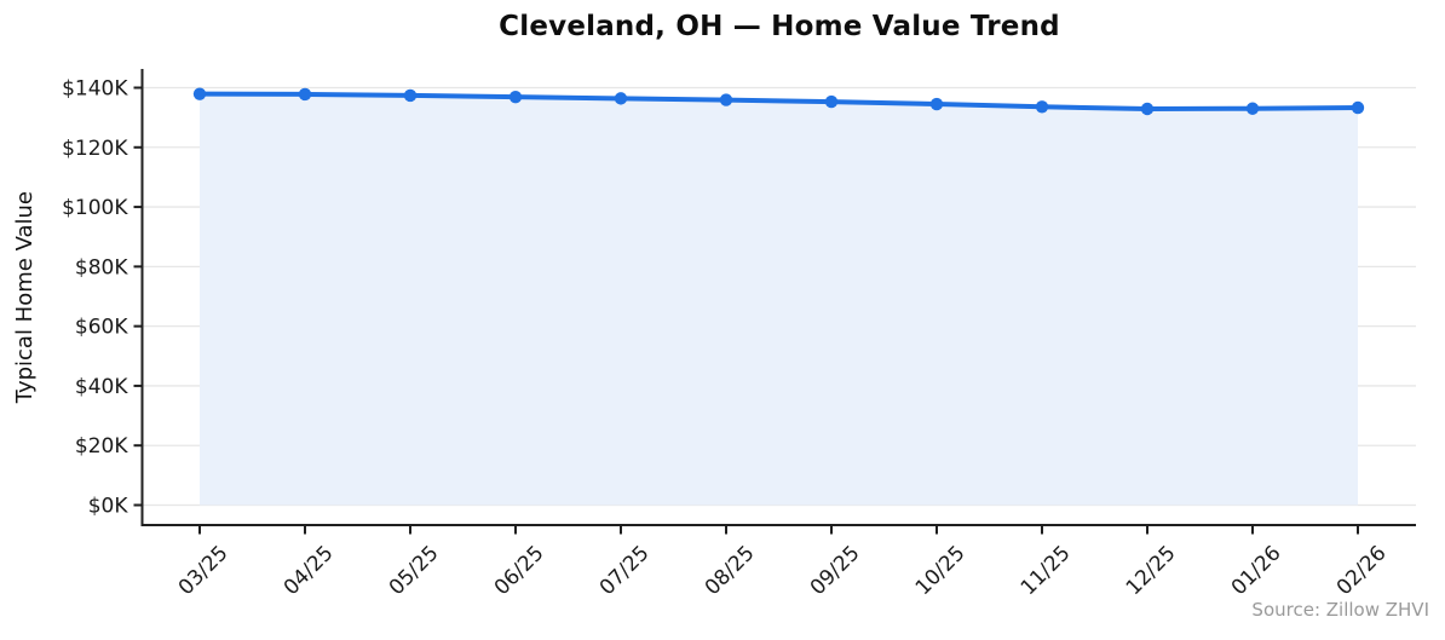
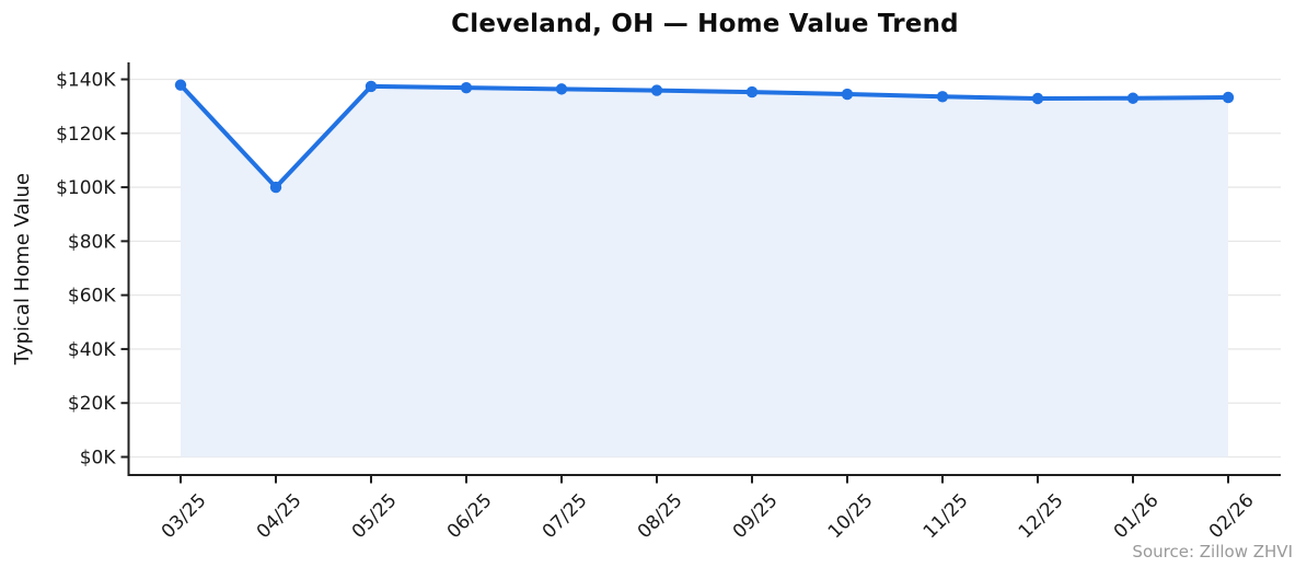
04/25: $138K -> $100K
